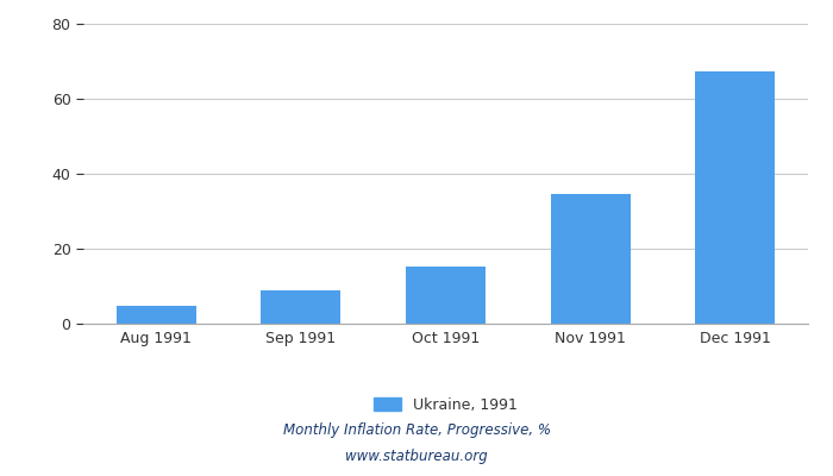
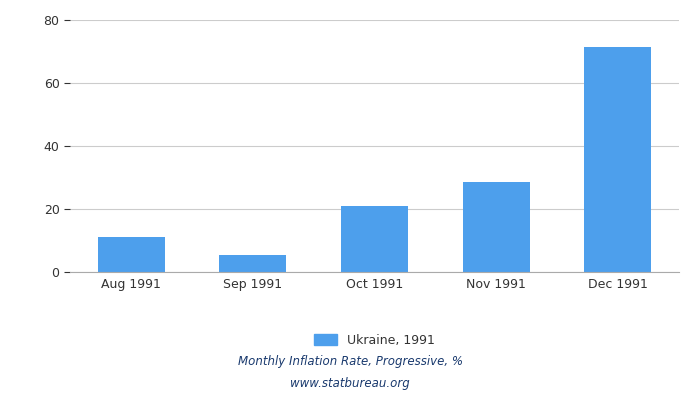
Aug 1991: 4.8 -> 11.0
Sep 1991: 9.0 -> 5.5
Oct 1991: 15.2 -> 21.0
Nov 1991: 34.5 -> 28.5
Dec 1991: 67.2 -> 71.5
